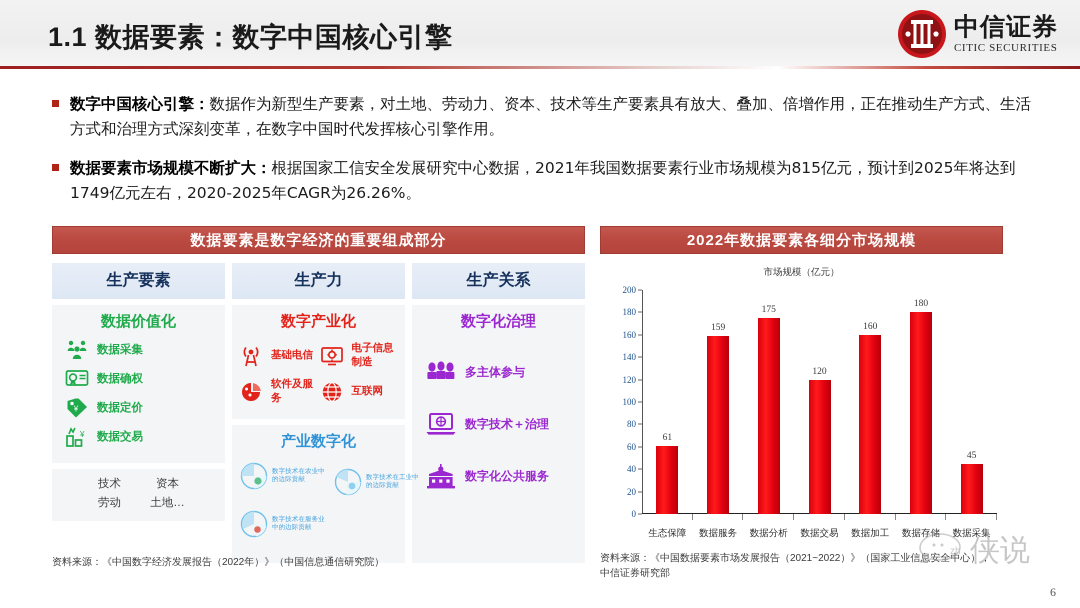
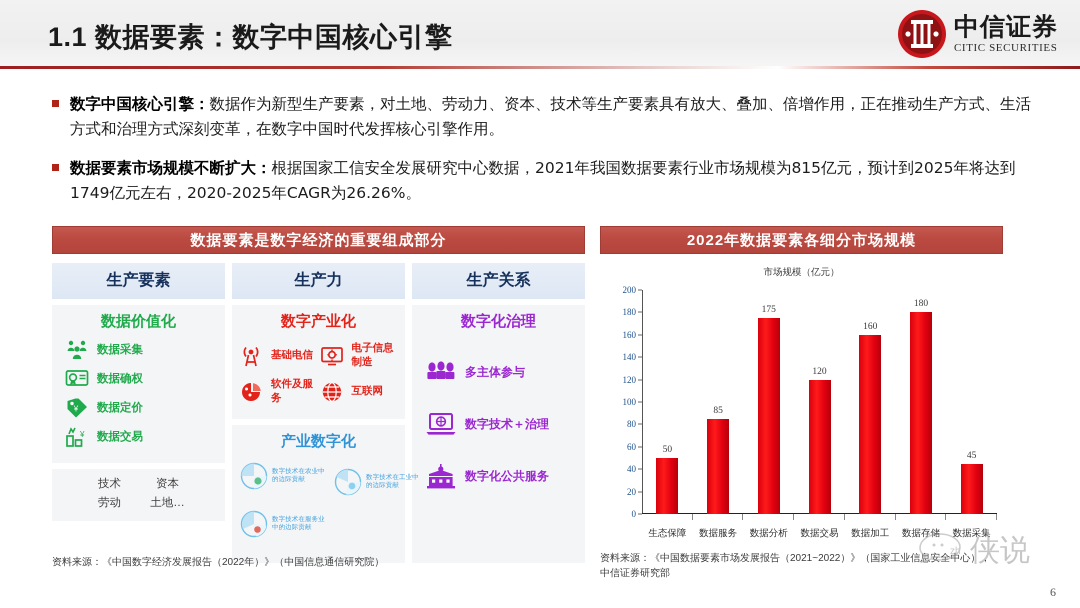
生态保障: 61 -> 50
数据服务: 159 -> 85
